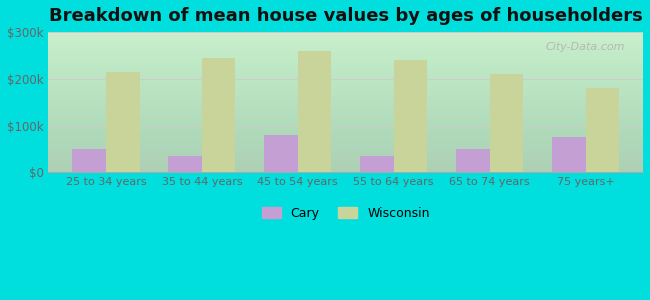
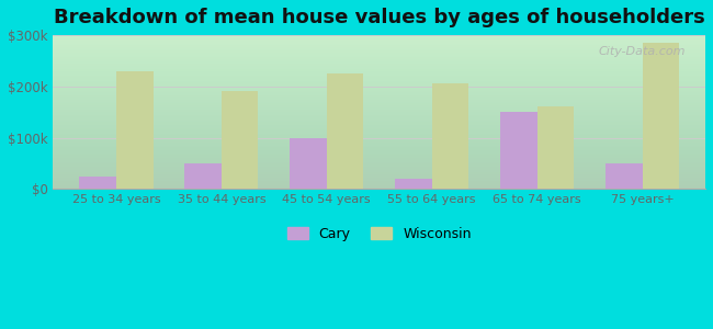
Cary/25 to 34 years: $50k -> $25k
Wisconsin/25 to 34 years: $215k -> $230k
Cary/35 to 44 years: $35k -> $50k
Wisconsin/35 to 44 years: $245k -> $190k
Cary/45 to 54 years: $80k -> $100k
Wisconsin/45 to 54 years: $260k -> $225k
Cary/55 to 64 years: $35k -> $20k
Wisconsin/55 to 64 years: $240k -> $205k
Cary/65 to 74 years: $50k -> $150k
Wisconsin/65 to 74 years: $210k -> $160k
Cary/75 years+: $75k -> $50k
Wisconsin/75 years+: $180k -> $285k
